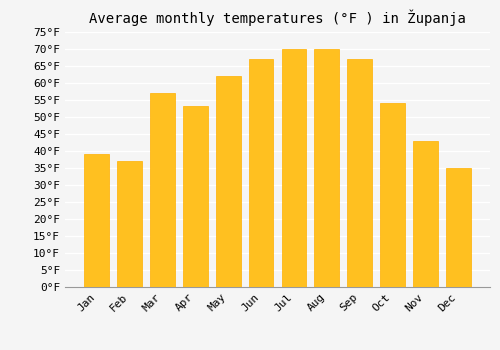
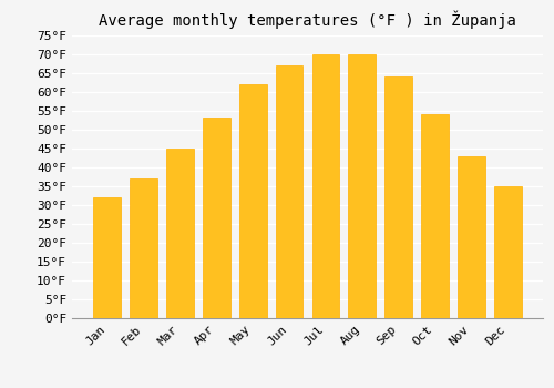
Jan: 39°F -> 32°F
Mar: 57°F -> 45°F
Sep: 67°F -> 64°F
